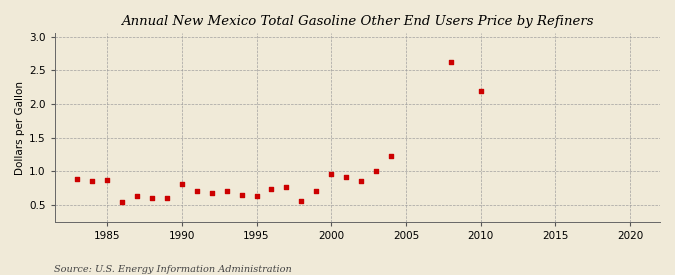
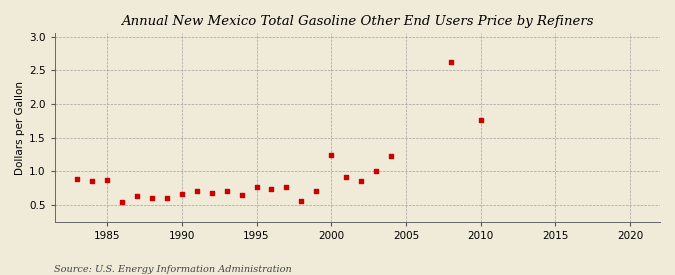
1990: 0.81 -> 0.66
1995: 0.63 -> 0.76
2000: 0.96 -> 1.24
2010: 2.19 -> 1.76
